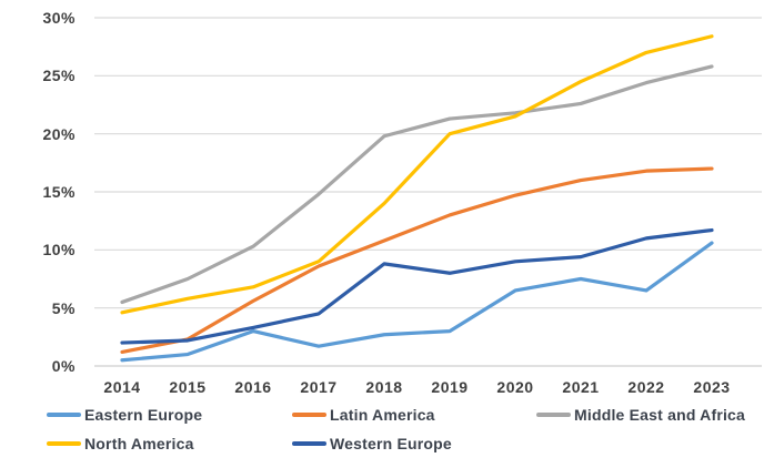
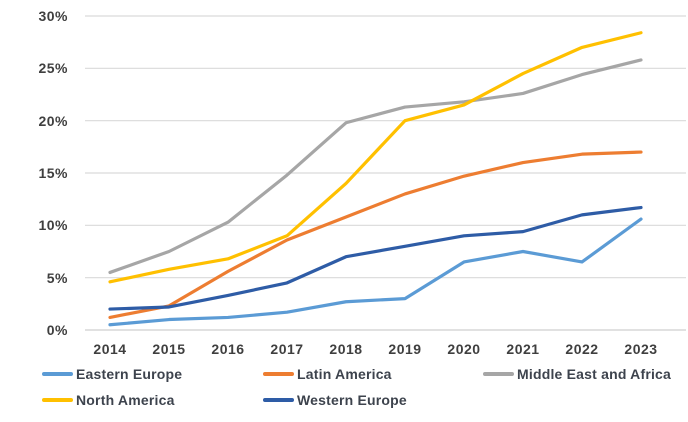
Eastern Europe/2016: 3.0% -> 1.2%
Western Europe/2018: 8.8% -> 7.0%
